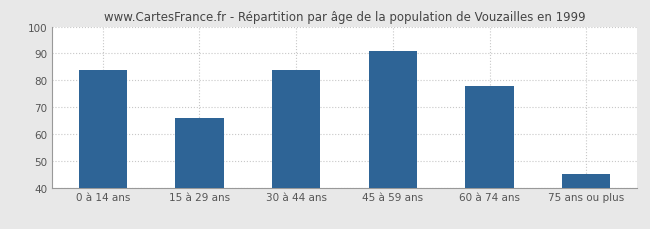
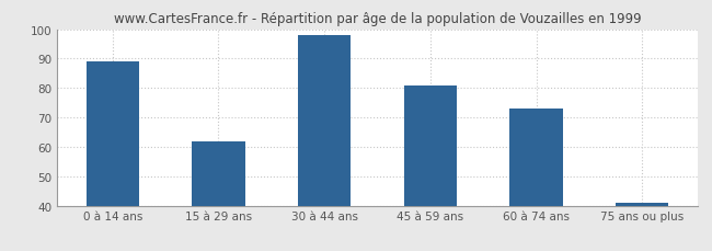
0 à 14 ans: 84 -> 89
15 à 29 ans: 66 -> 62
30 à 44 ans: 84 -> 98
45 à 59 ans: 91 -> 81
60 à 74 ans: 78 -> 73
75 ans ou plus: 45 -> 41
